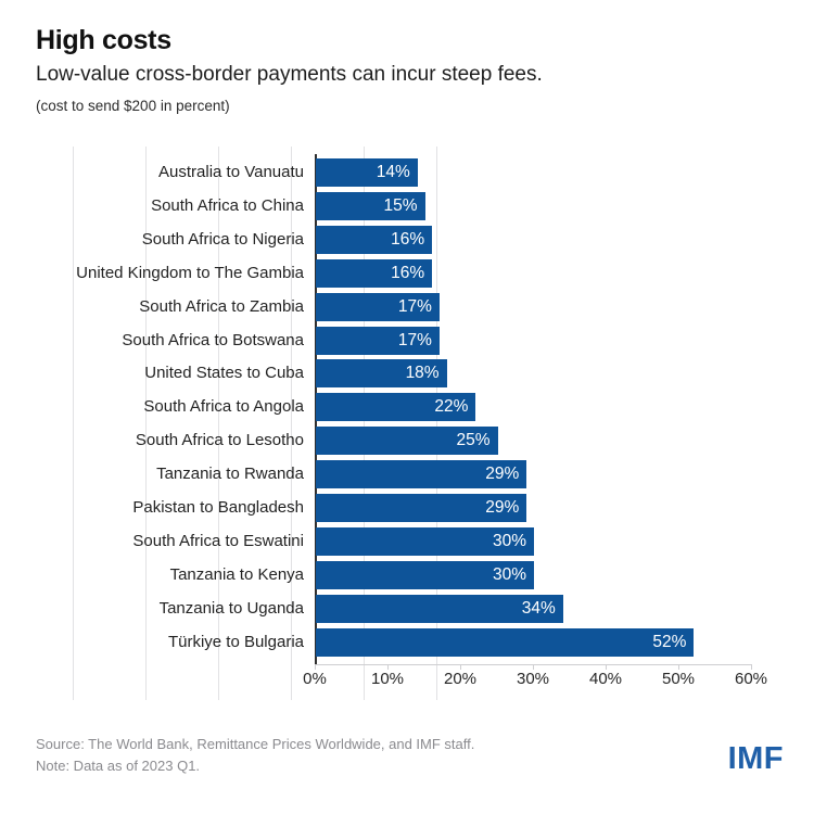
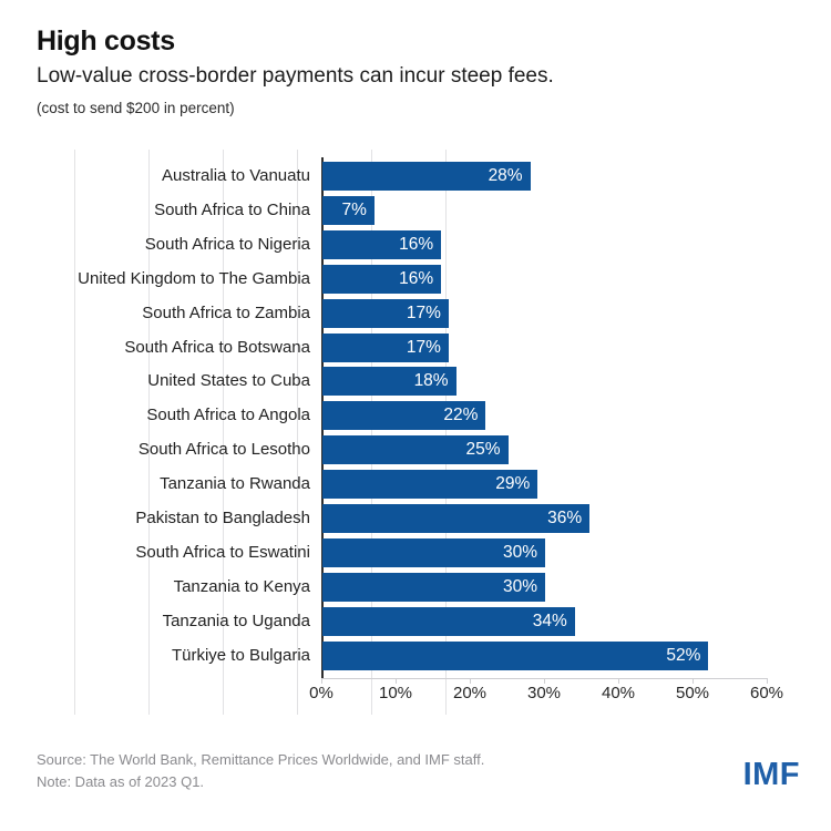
Australia to Vanuatu: 14% -> 28%
South Africa to China: 15% -> 7%
Pakistan to Bangladesh: 29% -> 36%
